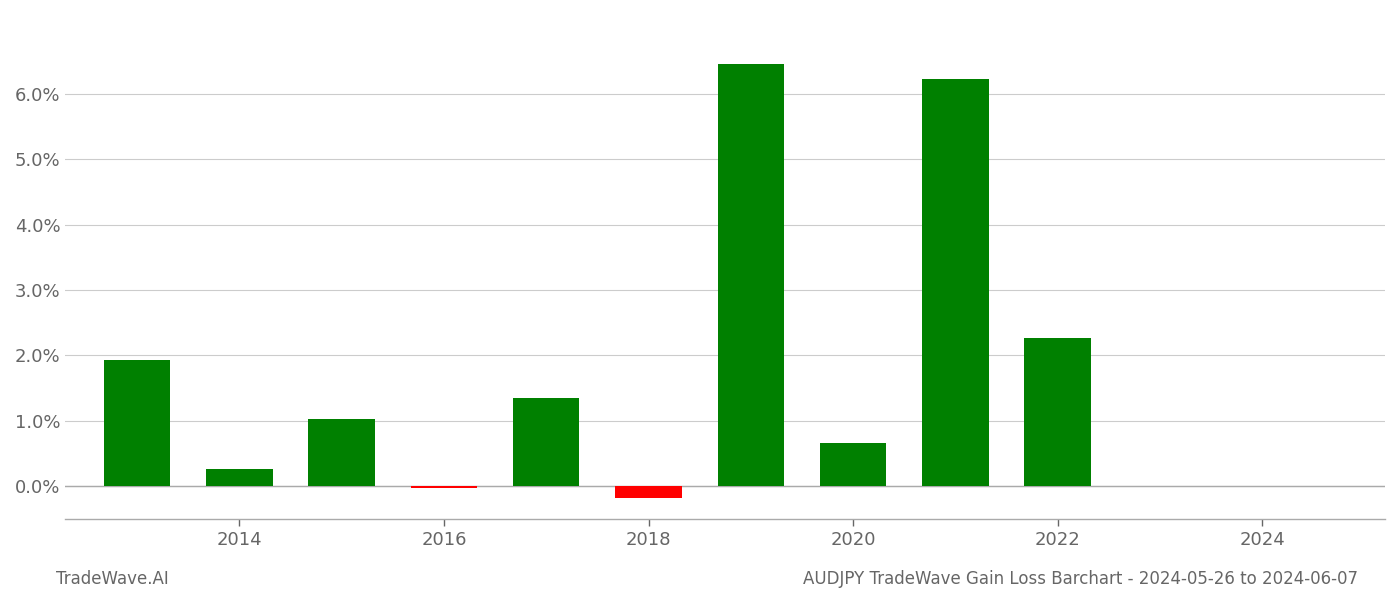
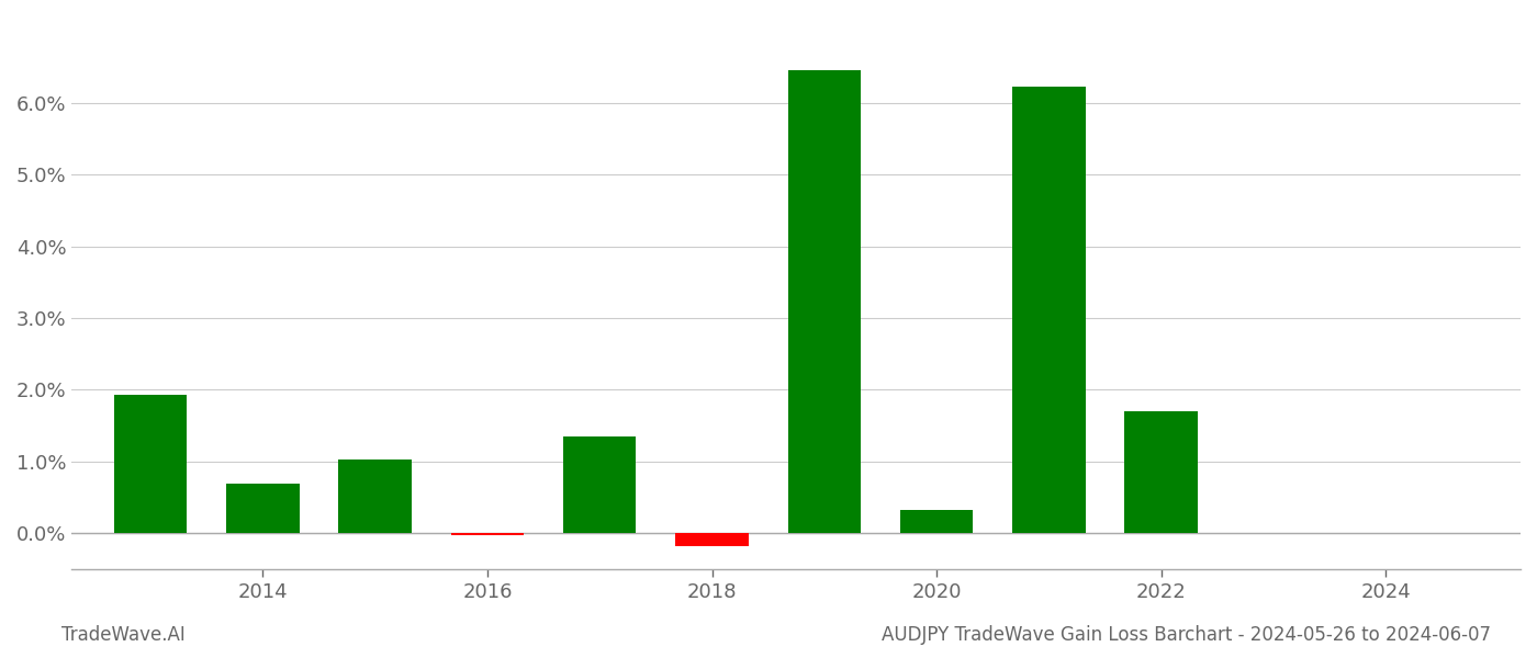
2014: 0.26% -> 0.70%
2020: 0.66% -> 0.33%
2022: 2.26% -> 1.70%
